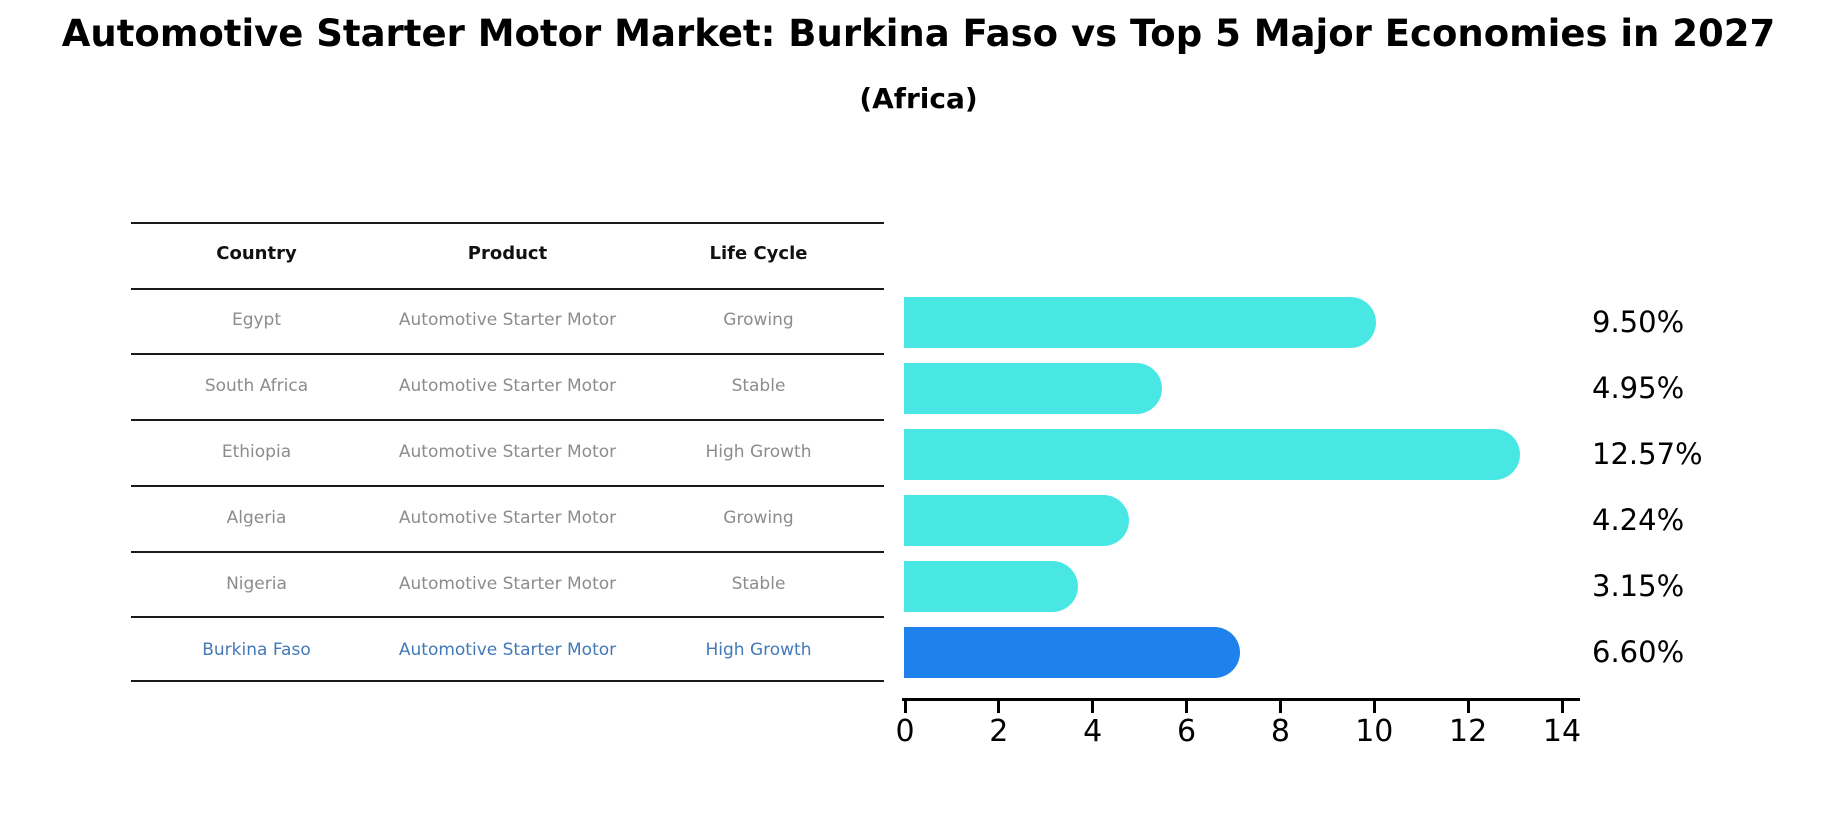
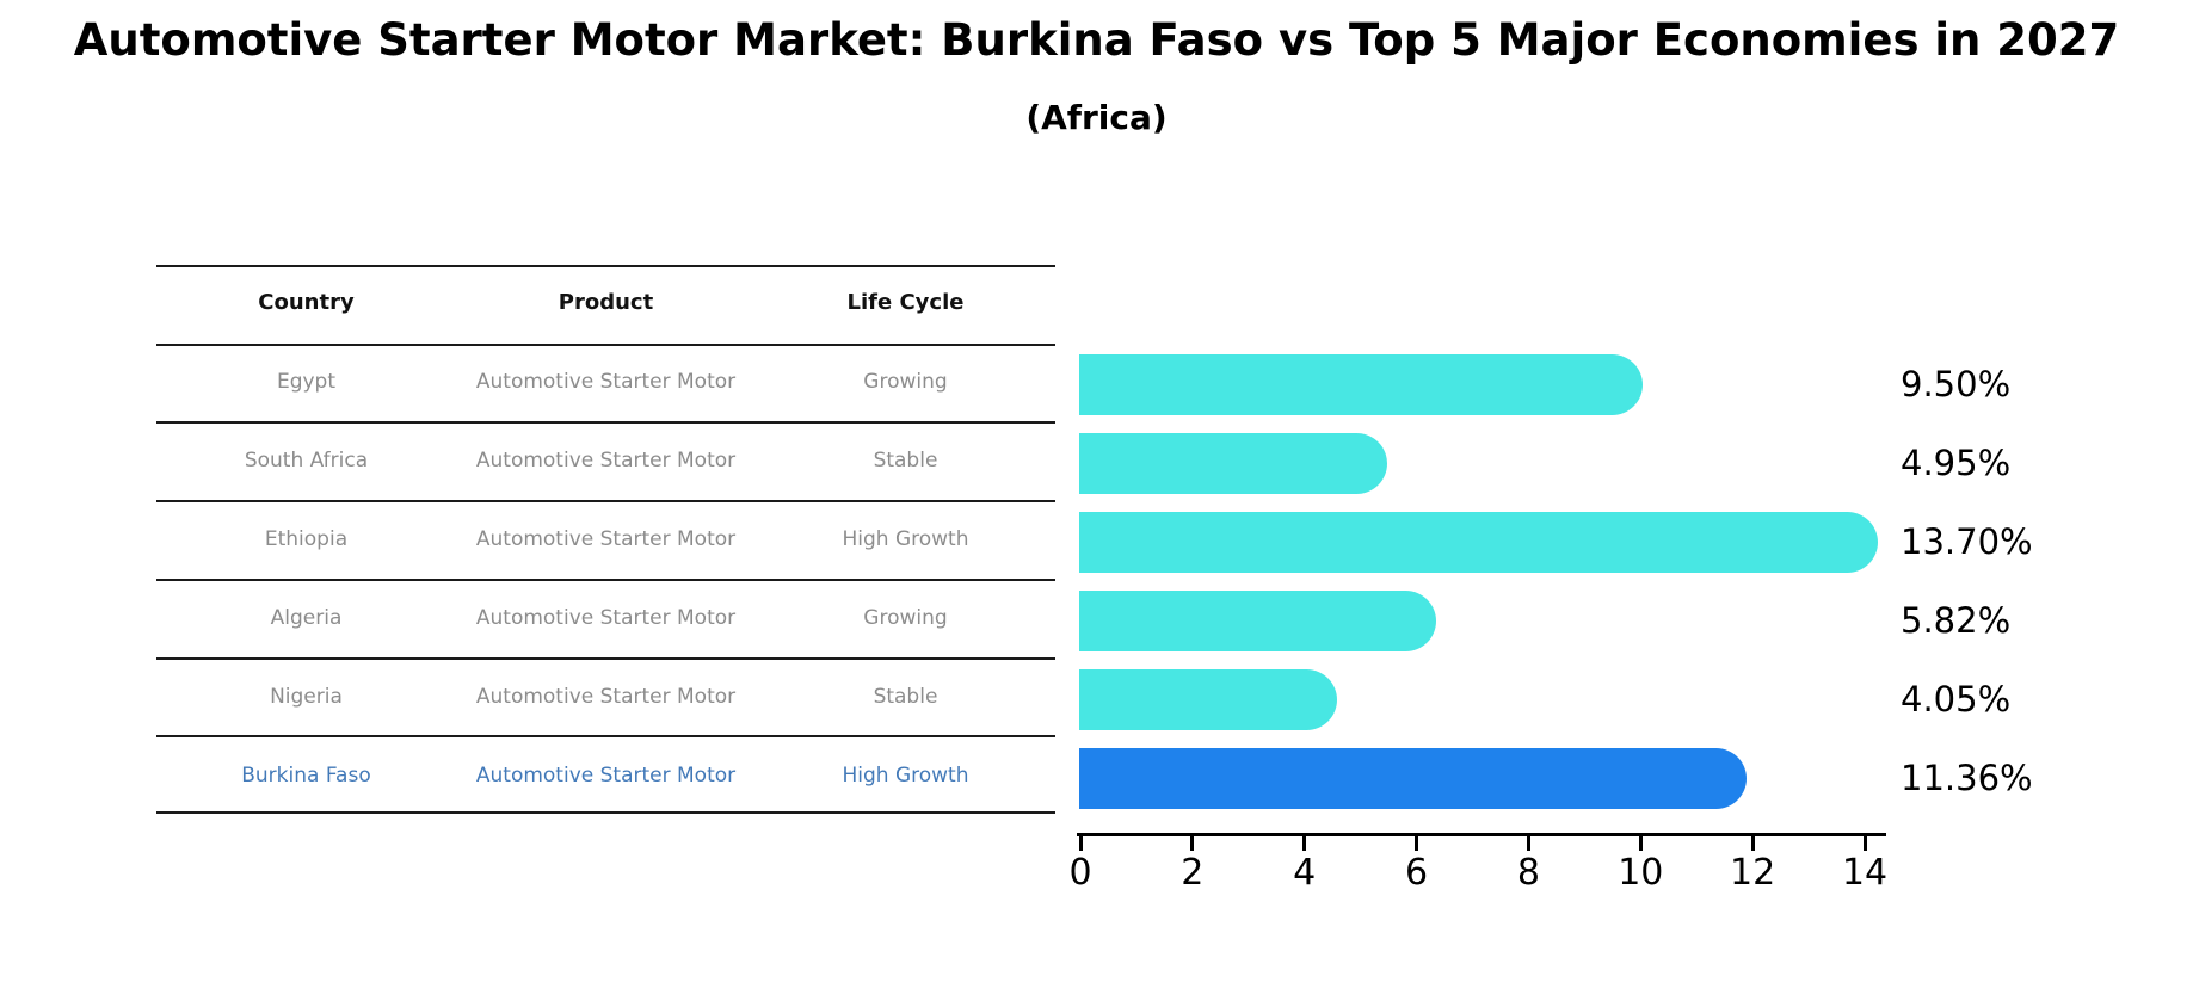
Ethiopia: 12.57% -> 13.70%
Algeria: 4.24% -> 5.82%
Nigeria: 3.15% -> 4.05%
Burkina Faso: 6.60% -> 11.36%
